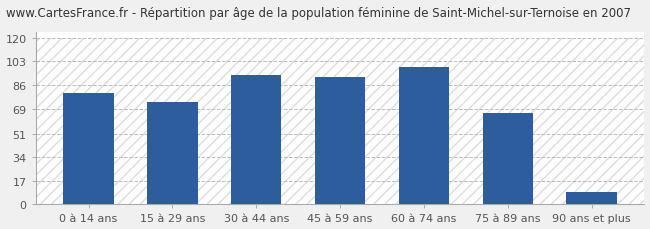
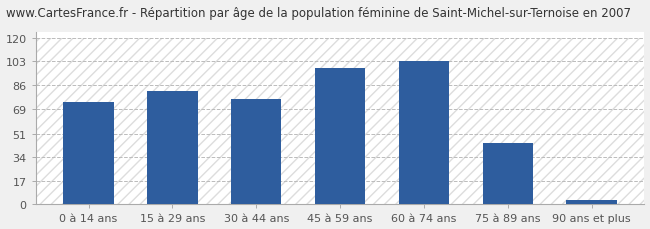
0 à 14 ans: 80 -> 74
15 à 29 ans: 74 -> 82
30 à 44 ans: 93 -> 76
45 à 59 ans: 92 -> 98
60 à 74 ans: 99 -> 103
75 à 89 ans: 66 -> 44
90 ans et plus: 9 -> 3
